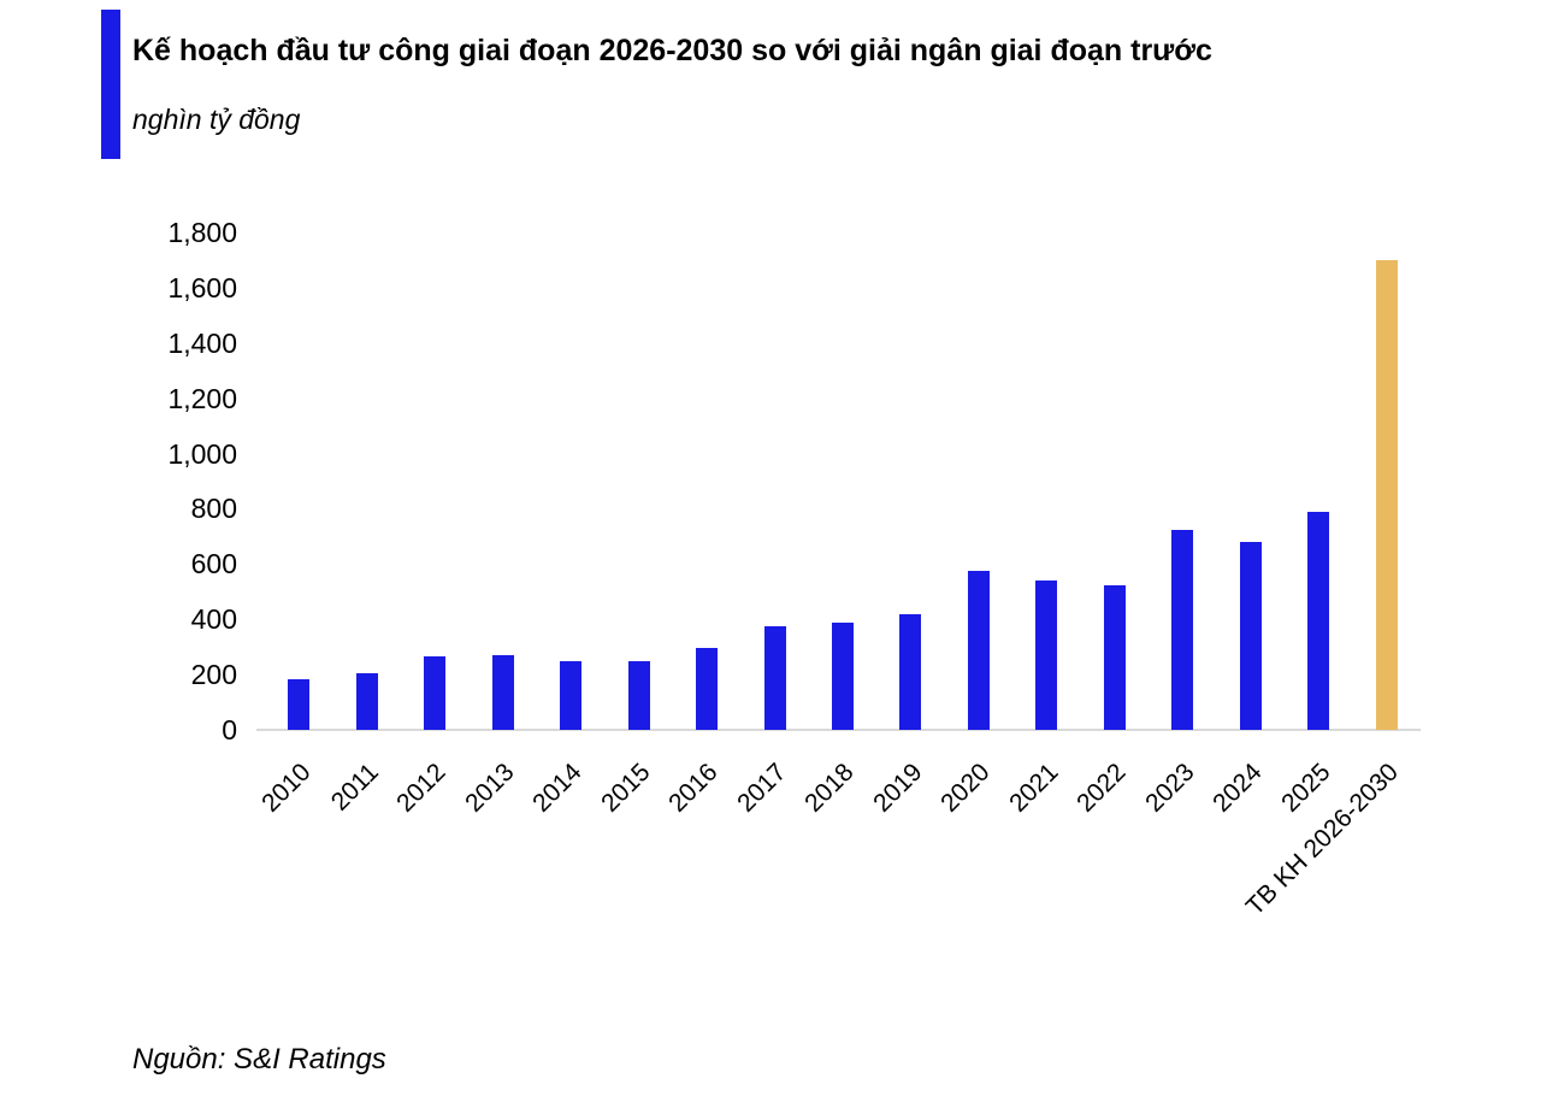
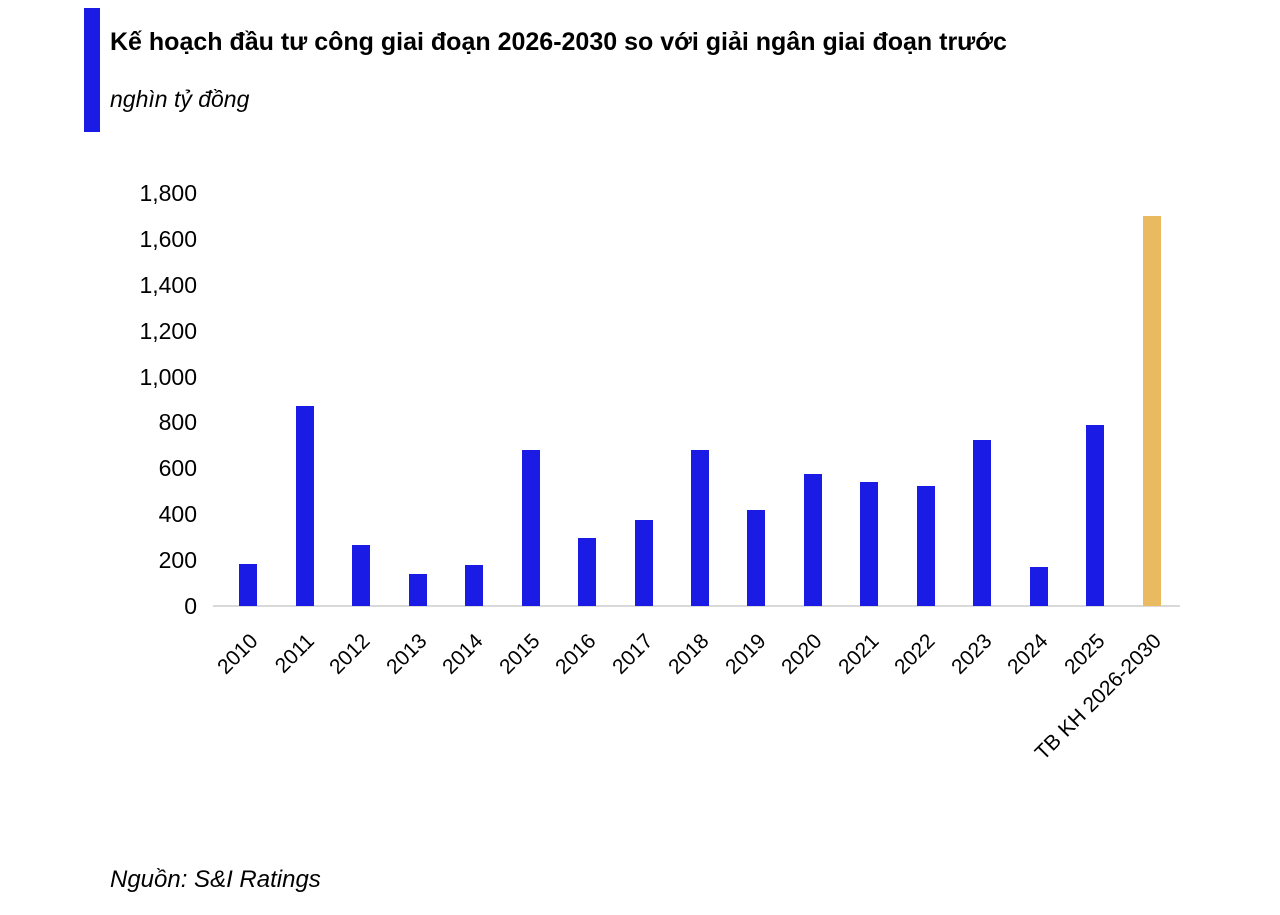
2011: 200 -> 870
2013: 270 -> 140
2014: 250 -> 180
2015: 250 -> 680
2018: 390 -> 680
2024: 680 -> 170
